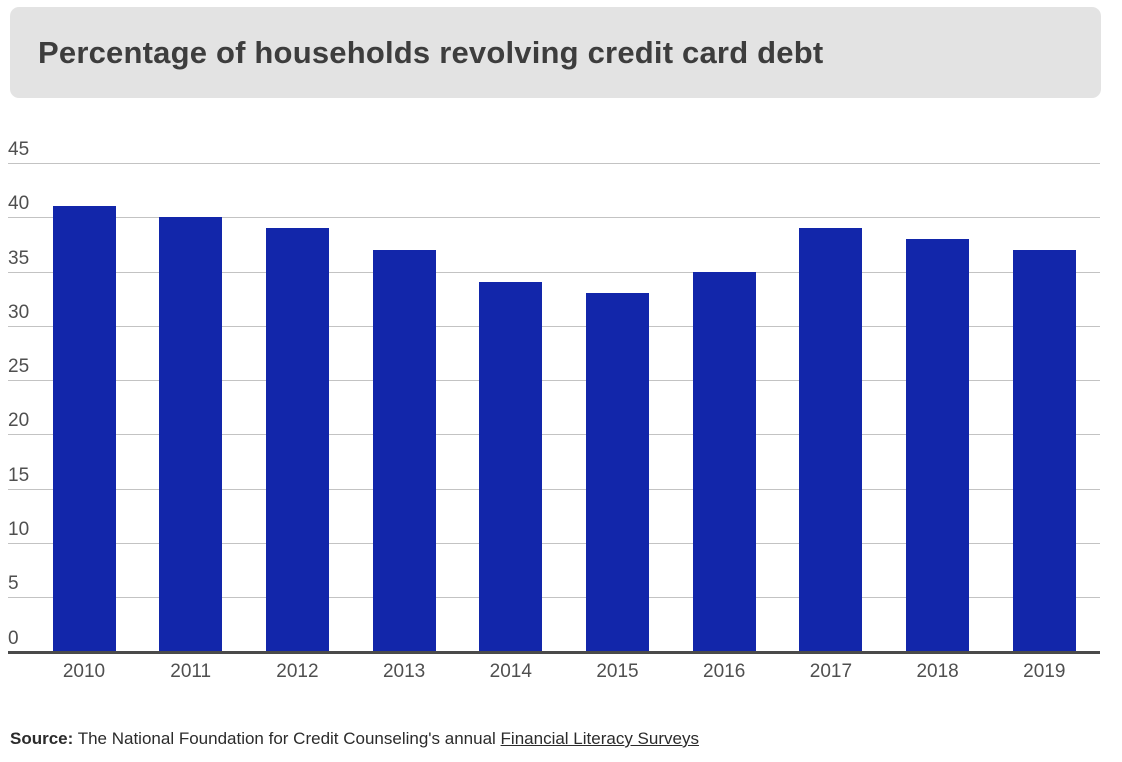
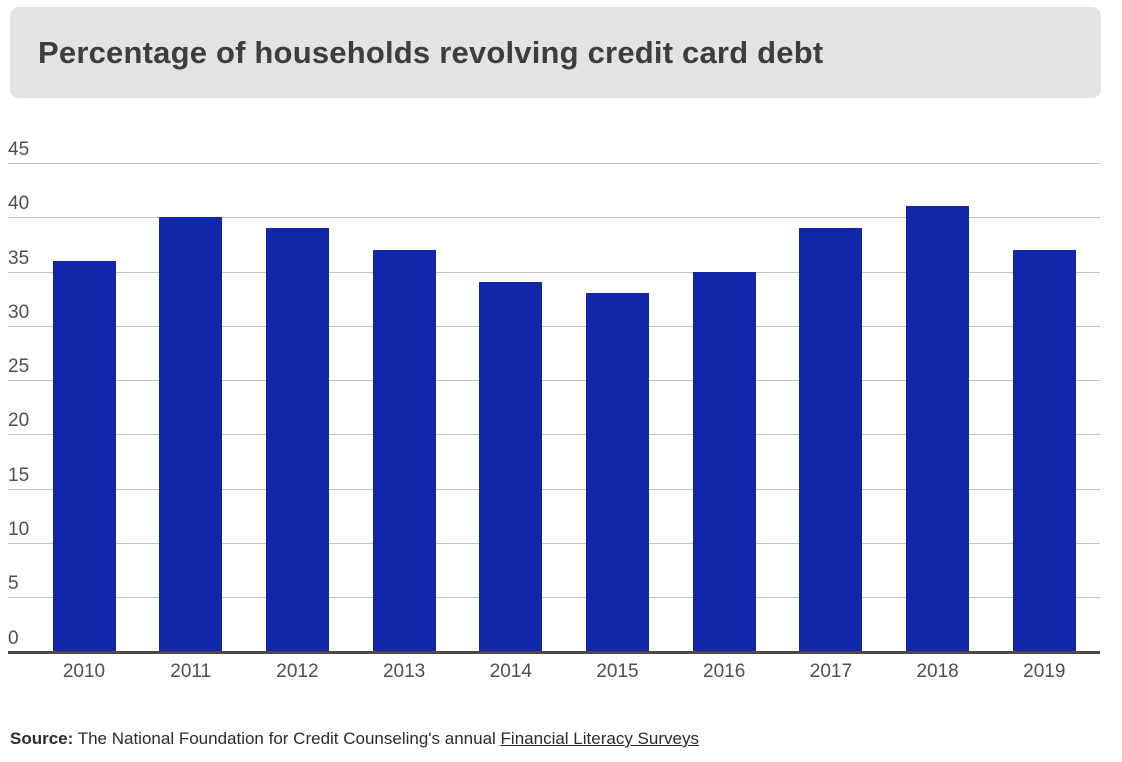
2010: 41 -> 36
2018: 38 -> 41
